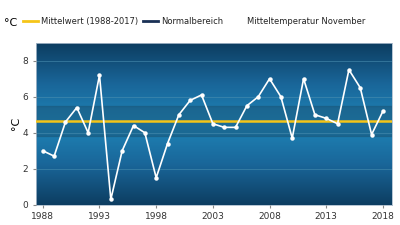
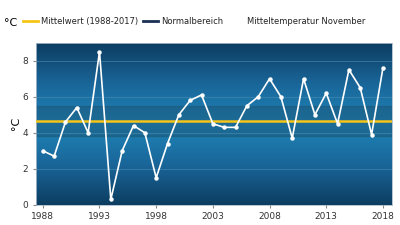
1993: 7.2 -> 8.5
2013: 4.8 -> 6.2
2018: 5.2 -> 7.6
